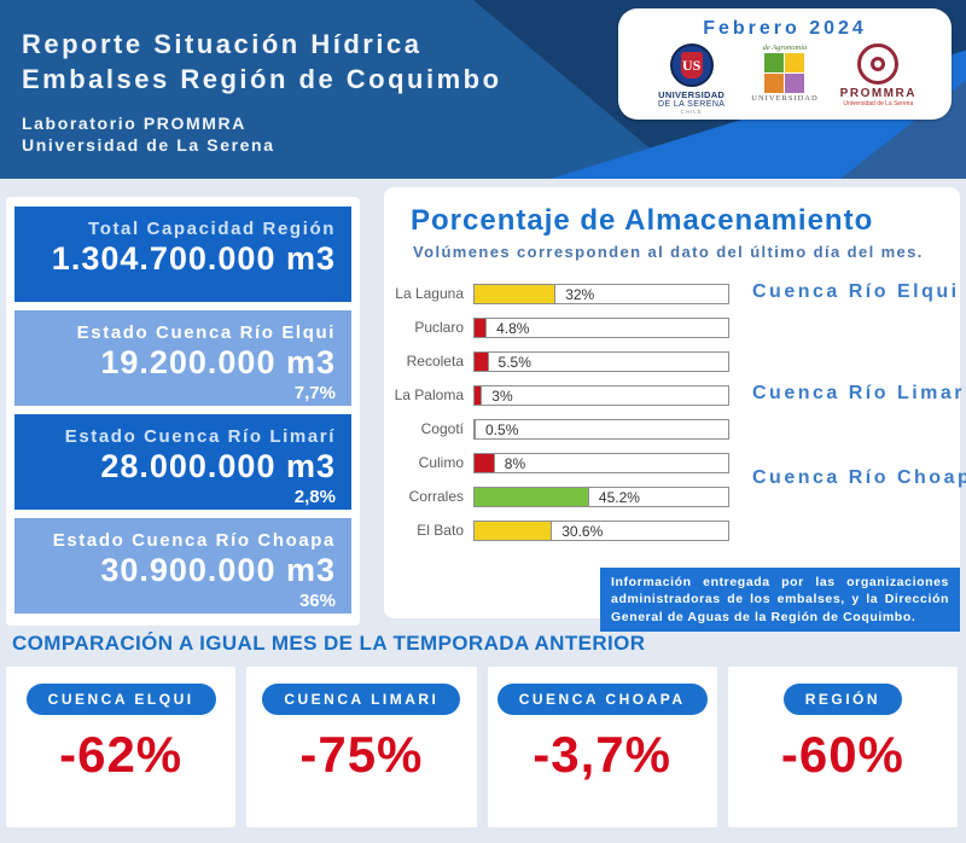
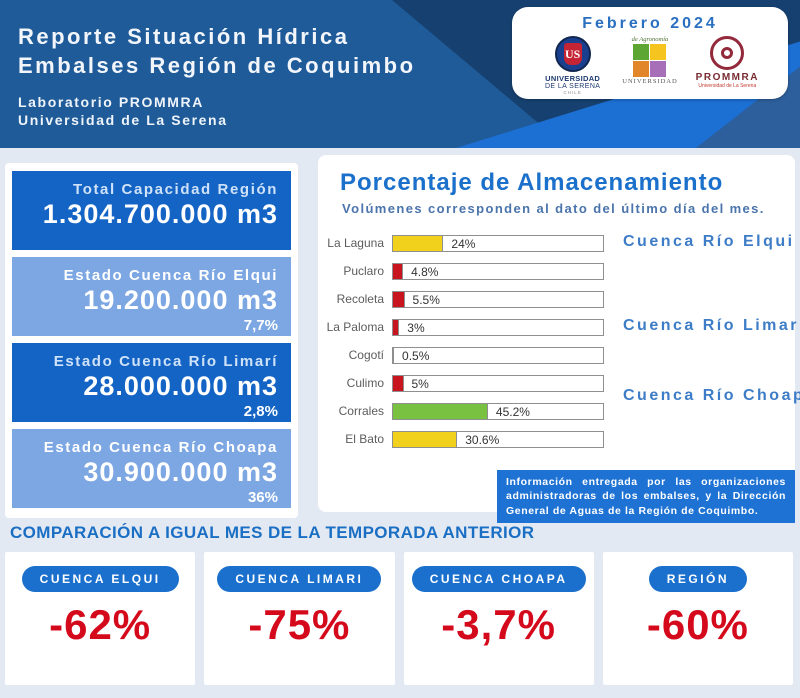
La Laguna: 32% -> 24%
Culimo: 8% -> 5%
